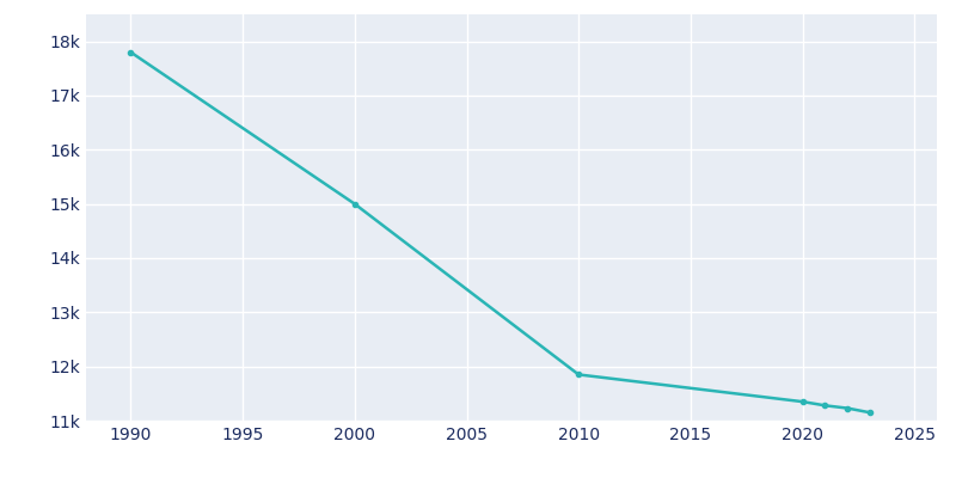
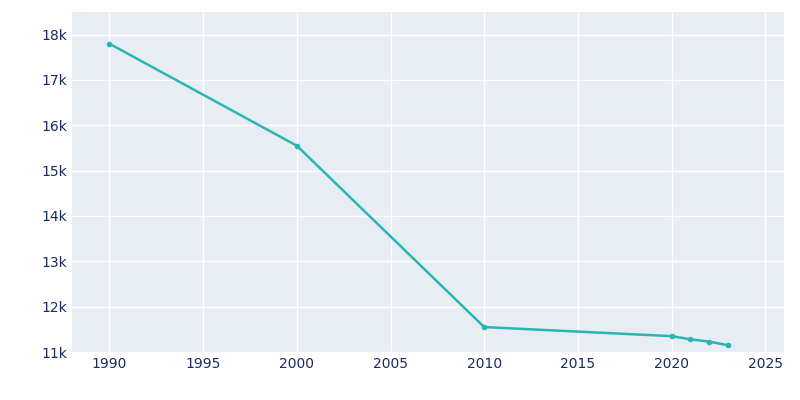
2000: 15.00k -> 15.55k
2010: 11.85k -> 11.55k
